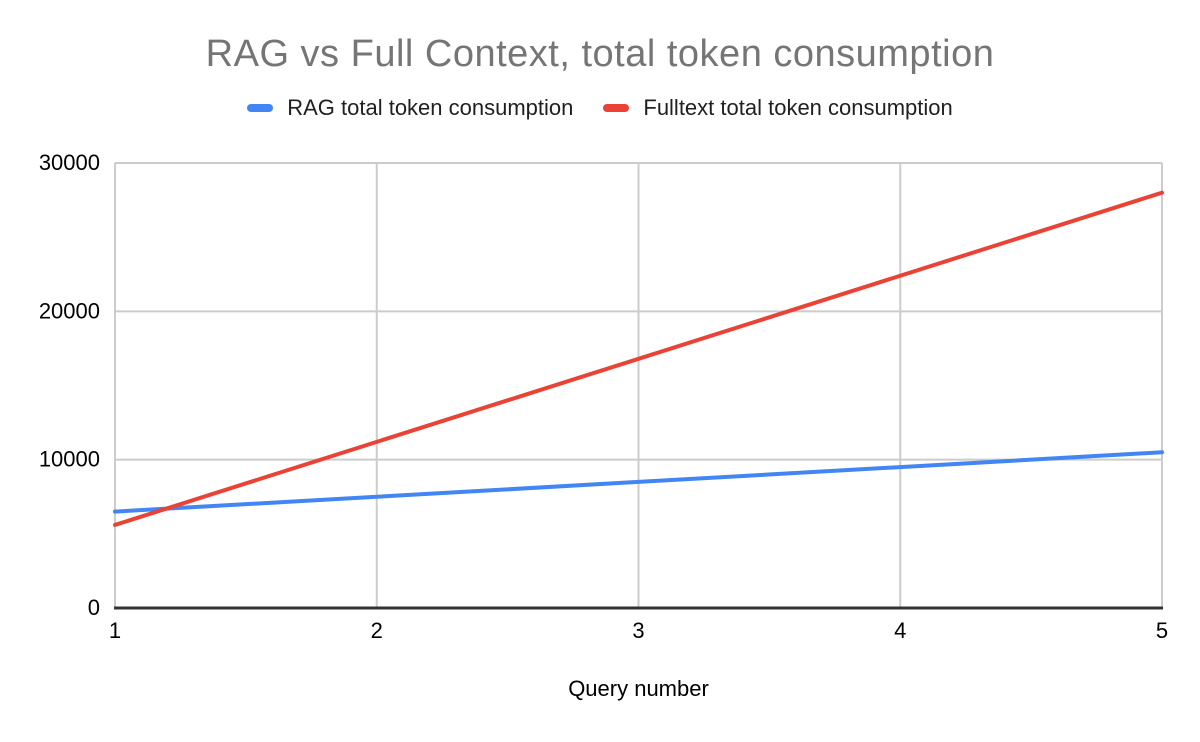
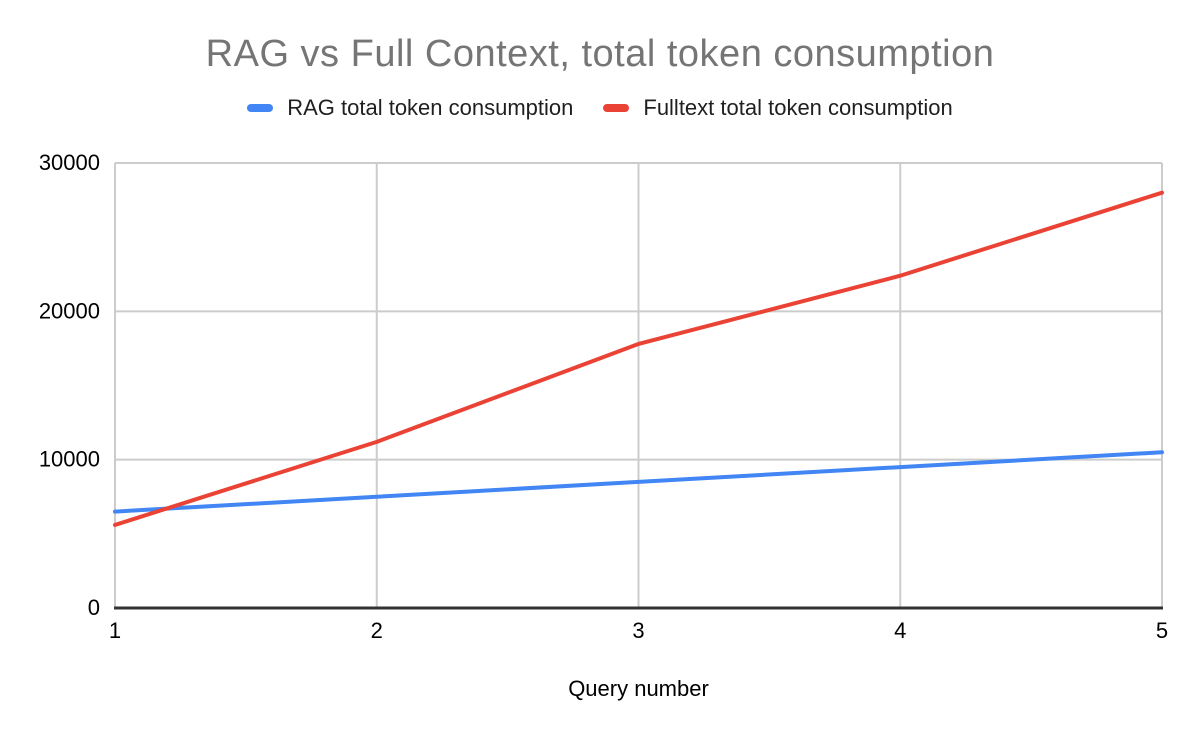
Fulltext total token consumption/3: 16800 -> 17800
